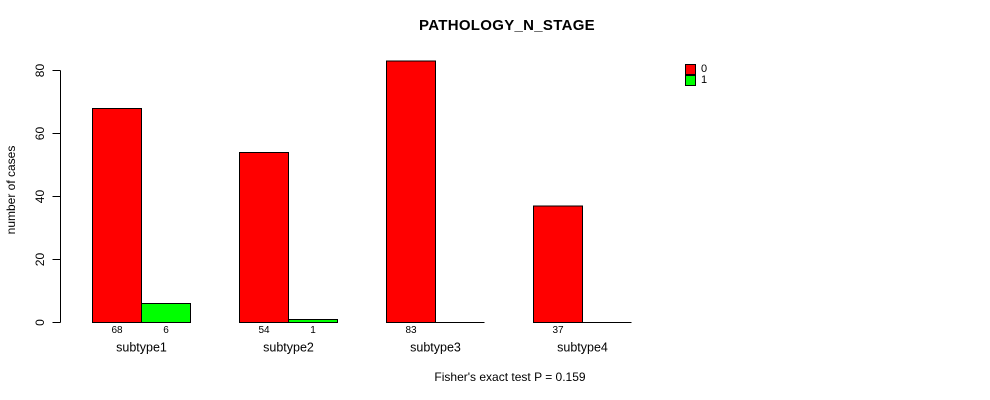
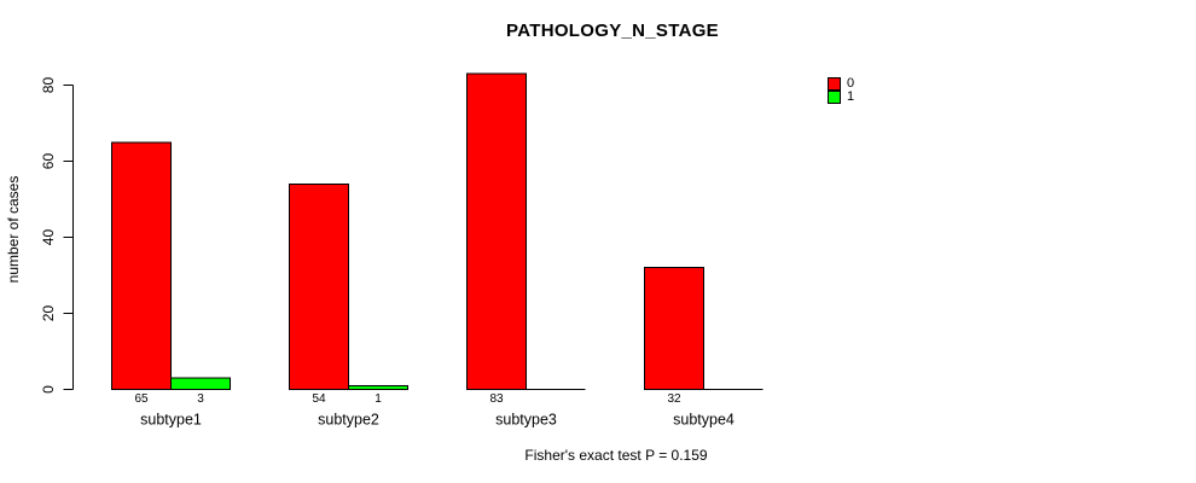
0/subtype1: 68 -> 65
1/subtype1: 6 -> 3
0/subtype4: 37 -> 32
